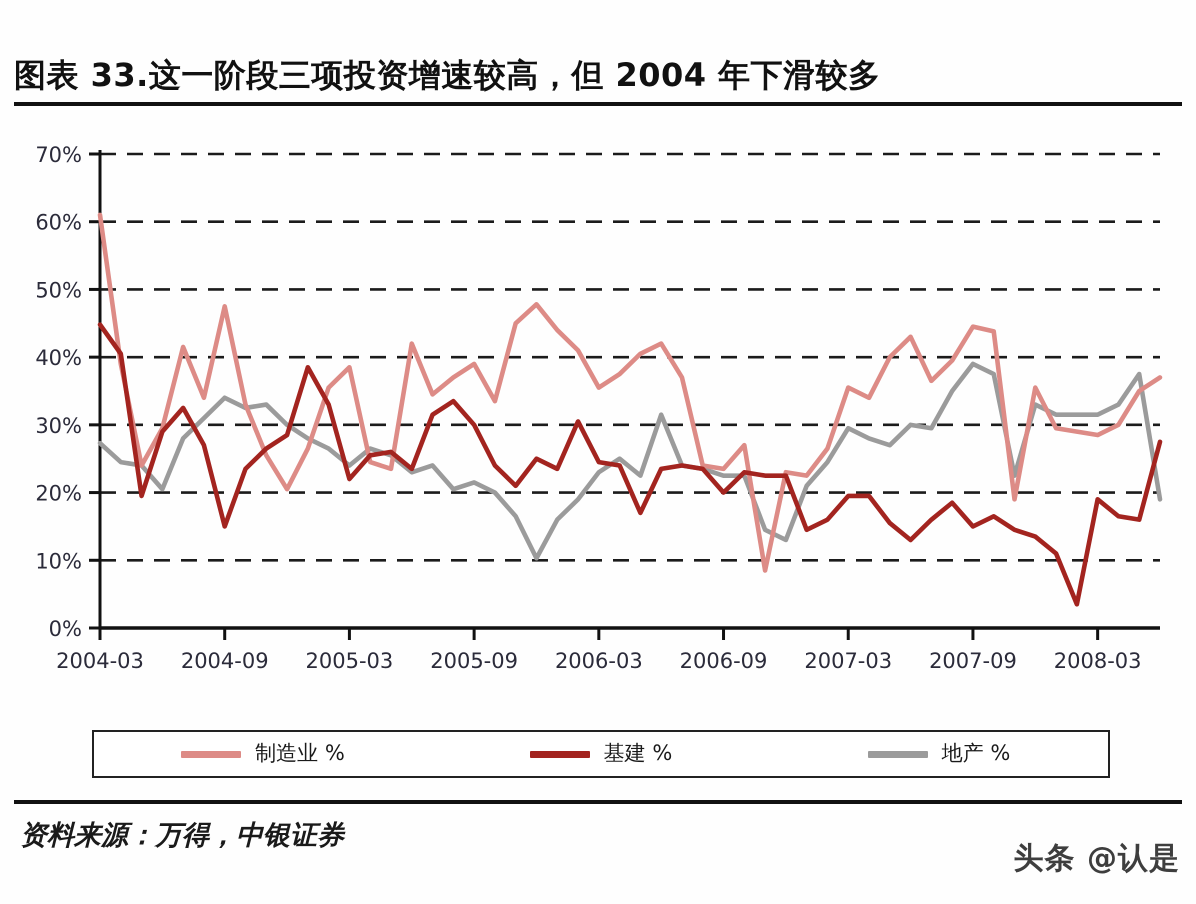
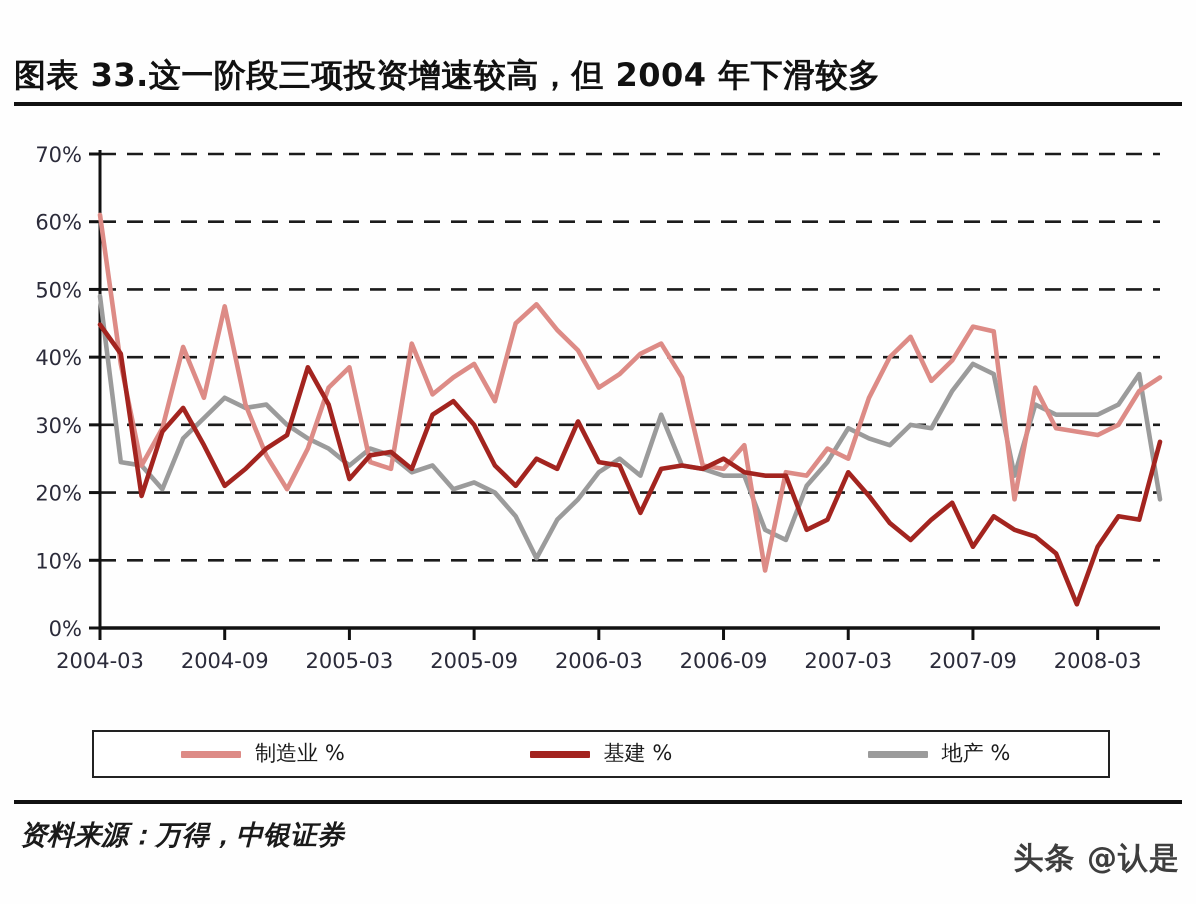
地产 %/2004-03: 27% -> 49%
基建 %/2004-09: 15% -> 21%
基建 %/2006-09: 20% -> 25%
制造业 %/2007-03: 36% -> 25%
基建 %/2007-03: 20% -> 23%
基建 %/2007-09: 15% -> 12%
基建 %/2008-03: 19% -> 12%
